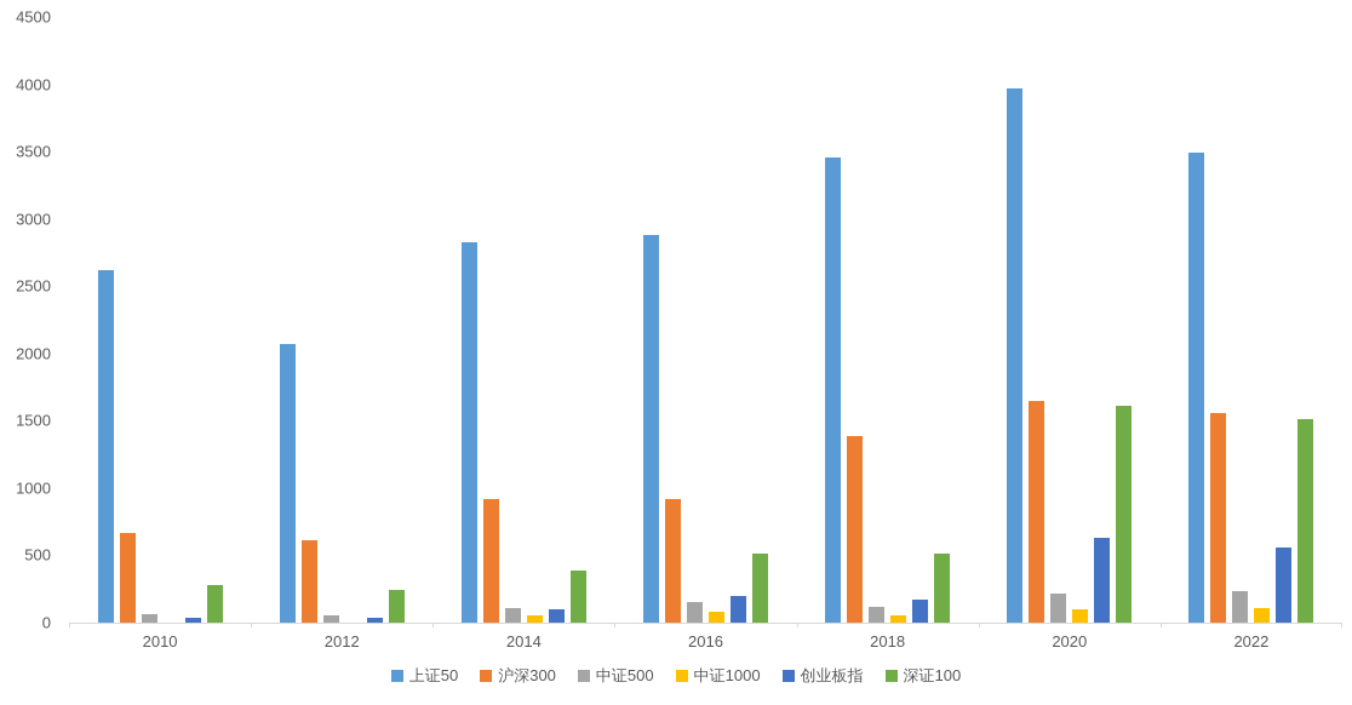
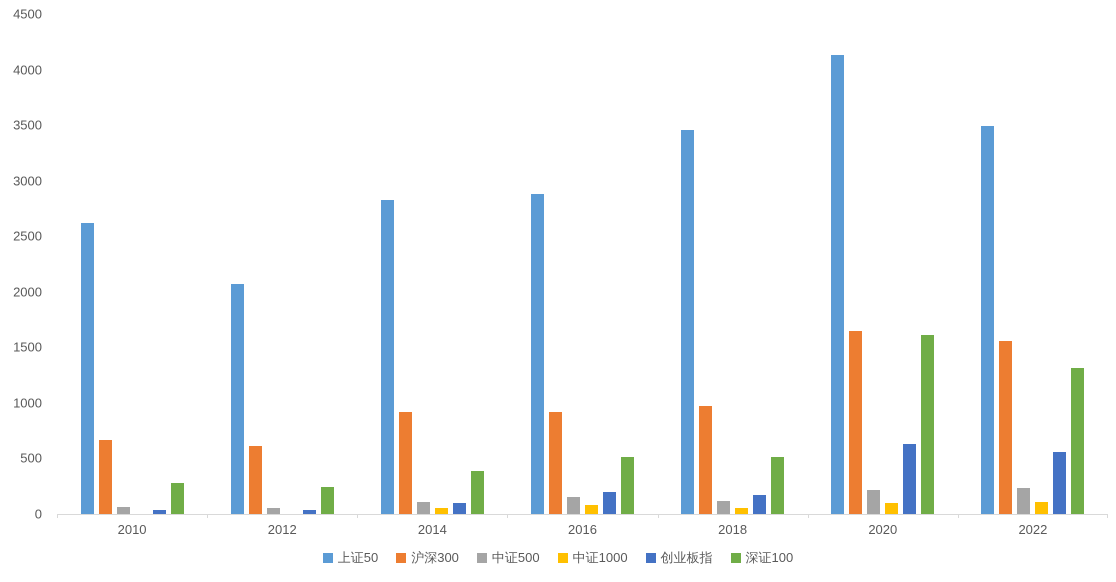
沪深300/2018: 1390 -> 970
上证50/2020: 3970 -> 4130
深证100/2022: 1510 -> 1310
